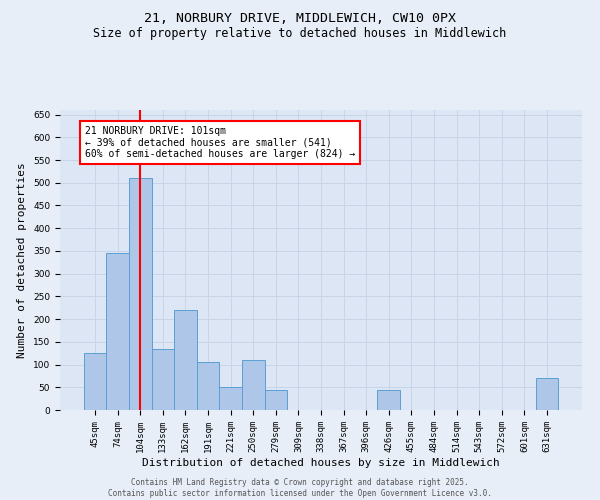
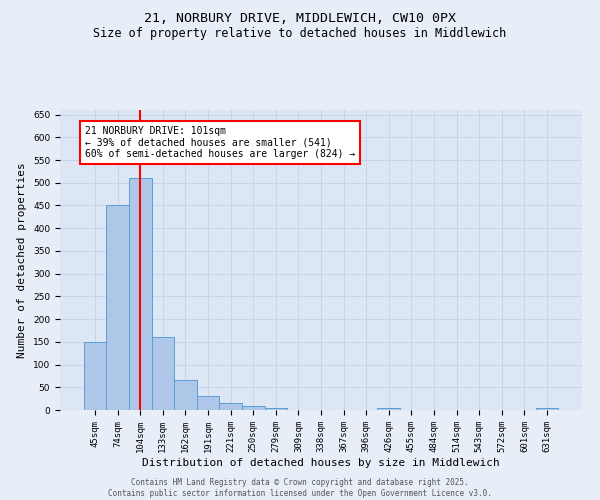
45sqm: 125 -> 150
74sqm: 345 -> 450
133sqm: 135 -> 160
162sqm: 220 -> 65
191sqm: 105 -> 30
221sqm: 50 -> 15
250sqm: 110 -> 8
279sqm: 45 -> 4
426sqm: 45 -> 4
631sqm: 70 -> 4
